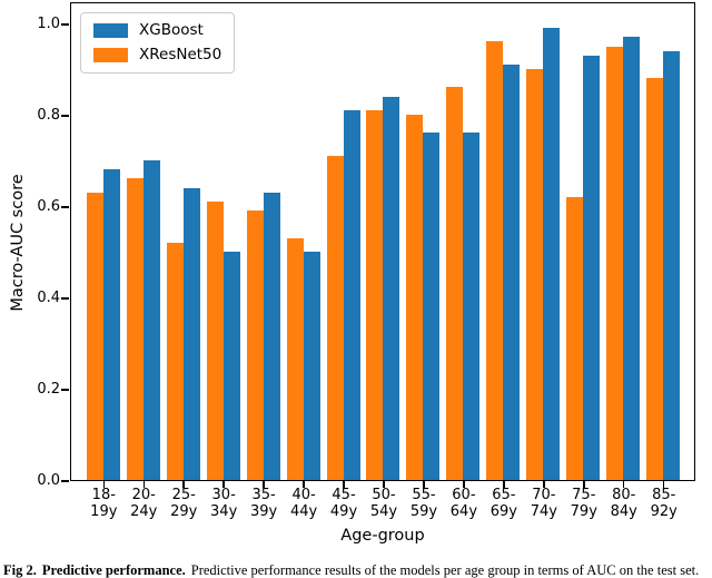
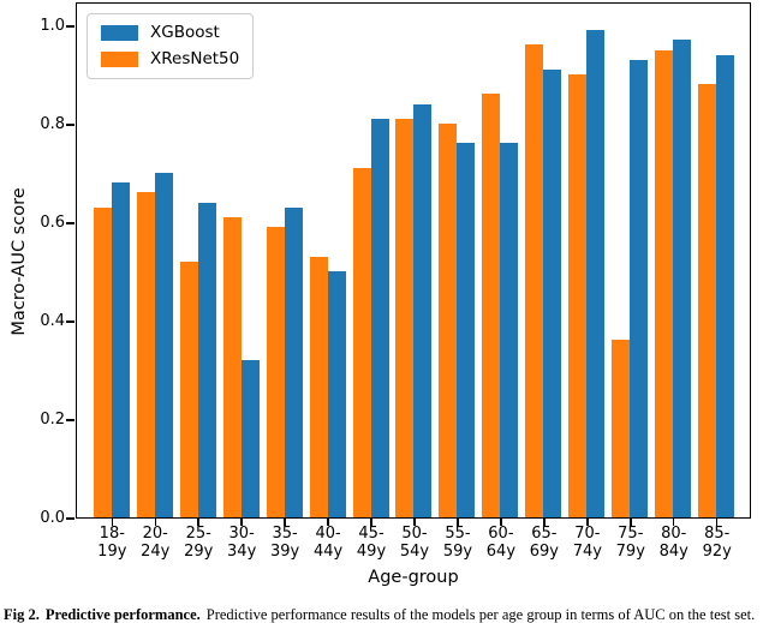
XGBoost/30-34y: 0.50 -> 0.32
XResNet50/75-79y: 0.62 -> 0.36
